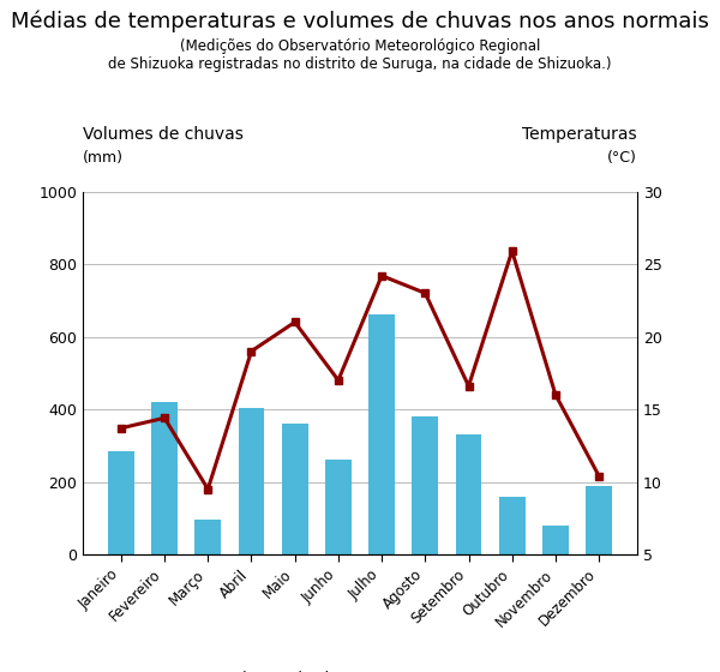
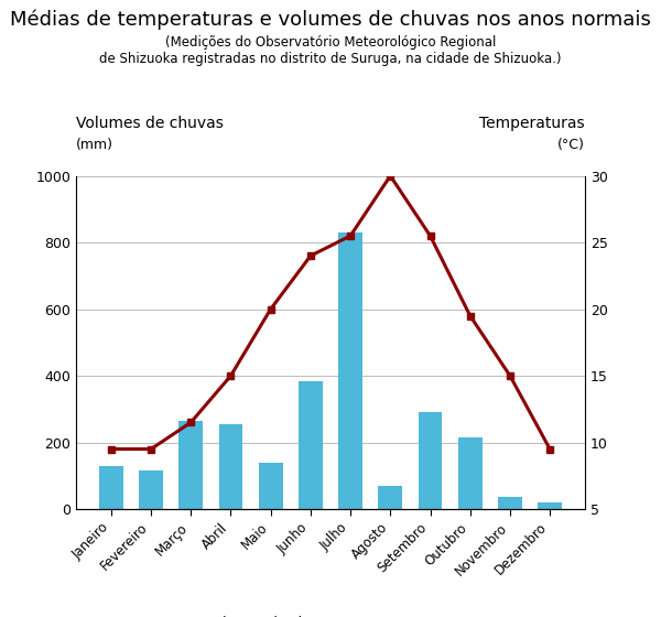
Volumes de chuvas/Janeiro: 285 -> 130
Temperaturas/Janeiro: 13.7 -> 9.5
Volumes de chuvas/Fevereiro: 420 -> 115
Temperaturas/Fevereiro: 14.4 -> 9.5
Volumes de chuvas/Março: 95 -> 265
Temperaturas/Março: 9.5 -> 11.5
Volumes de chuvas/Abril: 405 -> 255
Temperaturas/Abril: 19.0 -> 15.0
Volumes de chuvas/Maio: 360 -> 140
Temperaturas/Maio: 21.0 -> 20.0
Volumes de chuvas/Junho: 260 -> 385
Temperaturas/Junho: 17.0 -> 24.0
Volumes de chuvas/Julho: 660 -> 830
Temperaturas/Julho: 24.2 -> 25.5
Volumes de chuvas/Agosto: 380 -> 70
Temperaturas/Agosto: 23.0 -> 30.0
Volumes de chuvas/Setembro: 330 -> 290
Temperaturas/Setembro: 16.6 -> 25.5
Volumes de chuvas/Outubro: 160 -> 215
Temperaturas/Outubro: 25.9 -> 19.5
Volumes de chuvas/Novembro: 80 -> 38
Temperaturas/Novembro: 16.0 -> 15.0
Volumes de chuvas/Dezembro: 190 -> 20
Temperaturas/Dezembro: 10.4 -> 9.5
